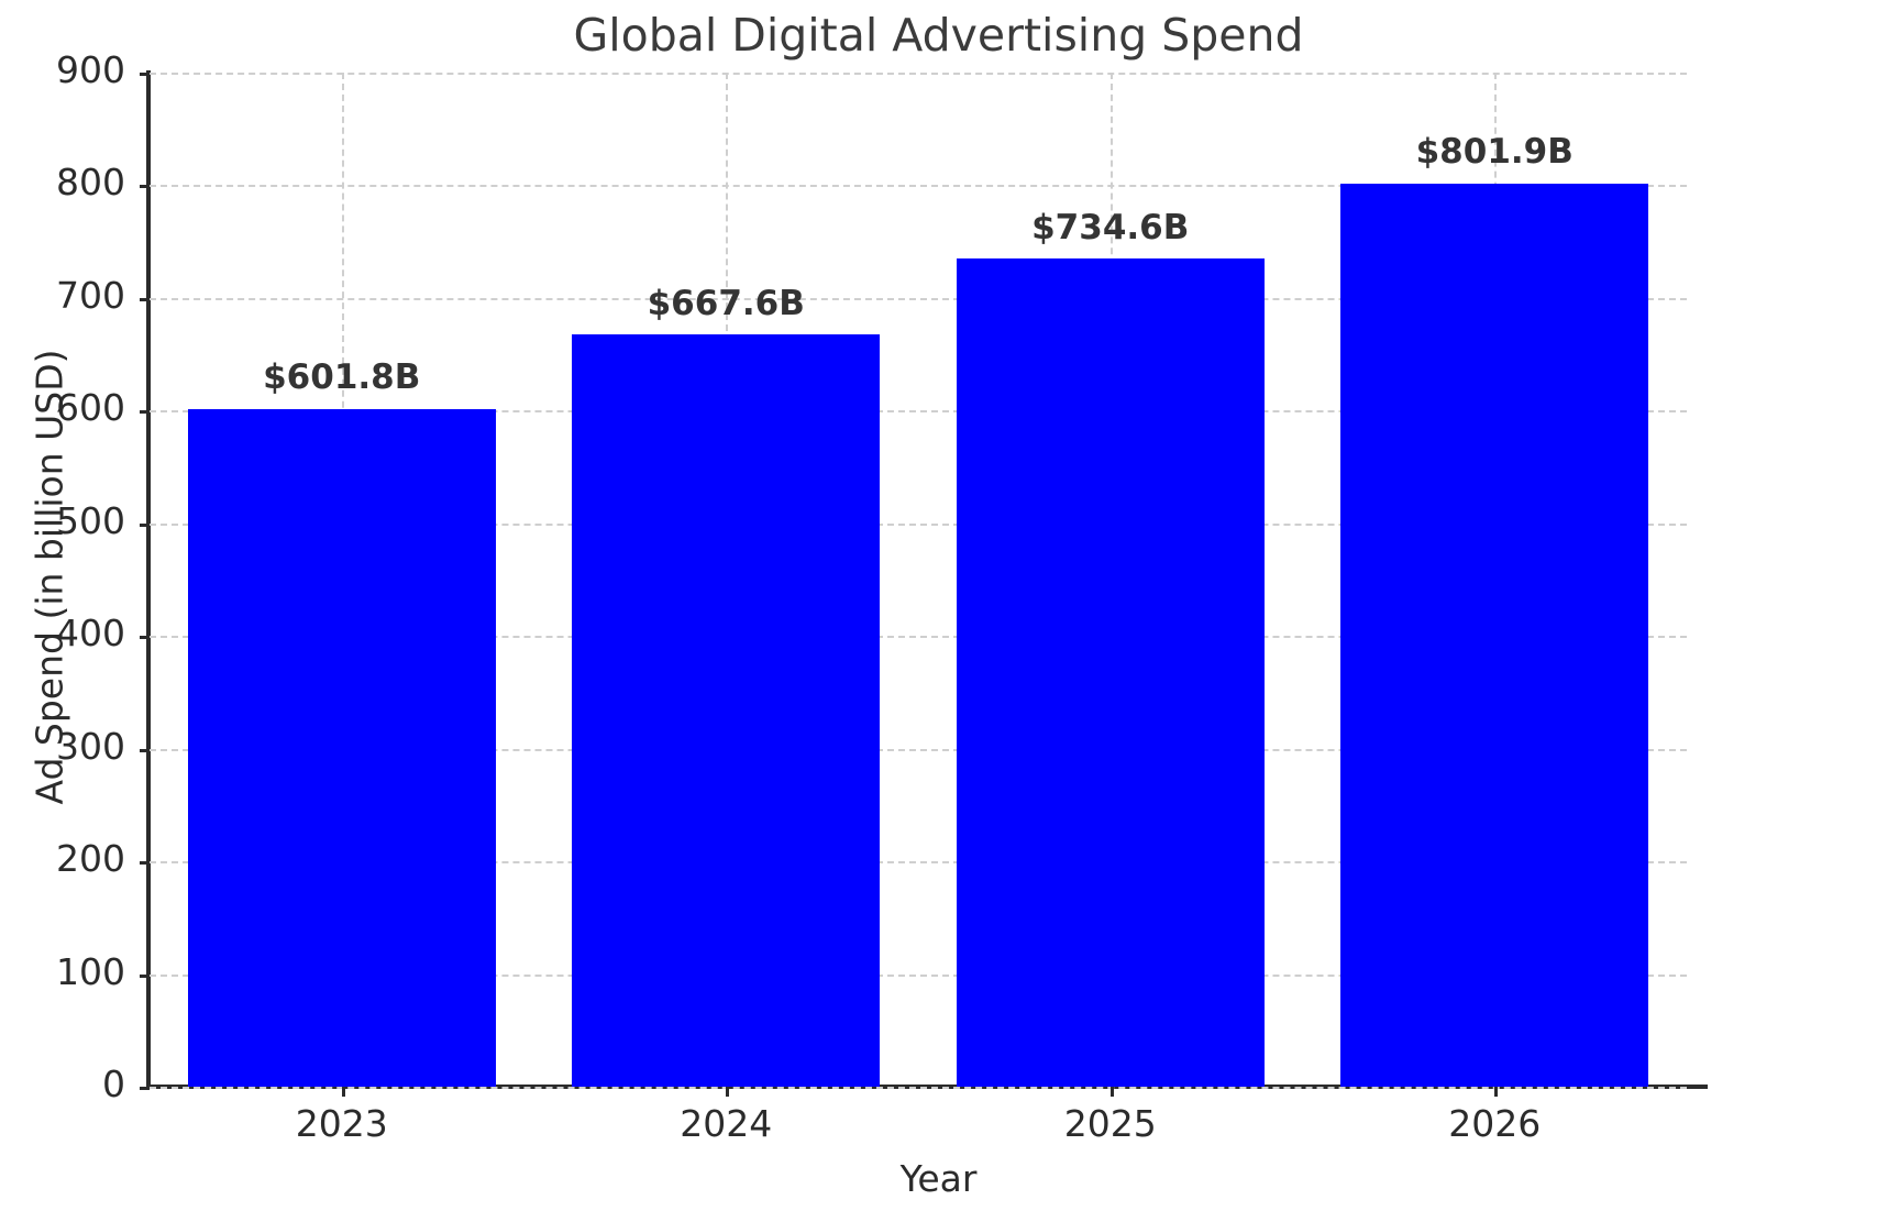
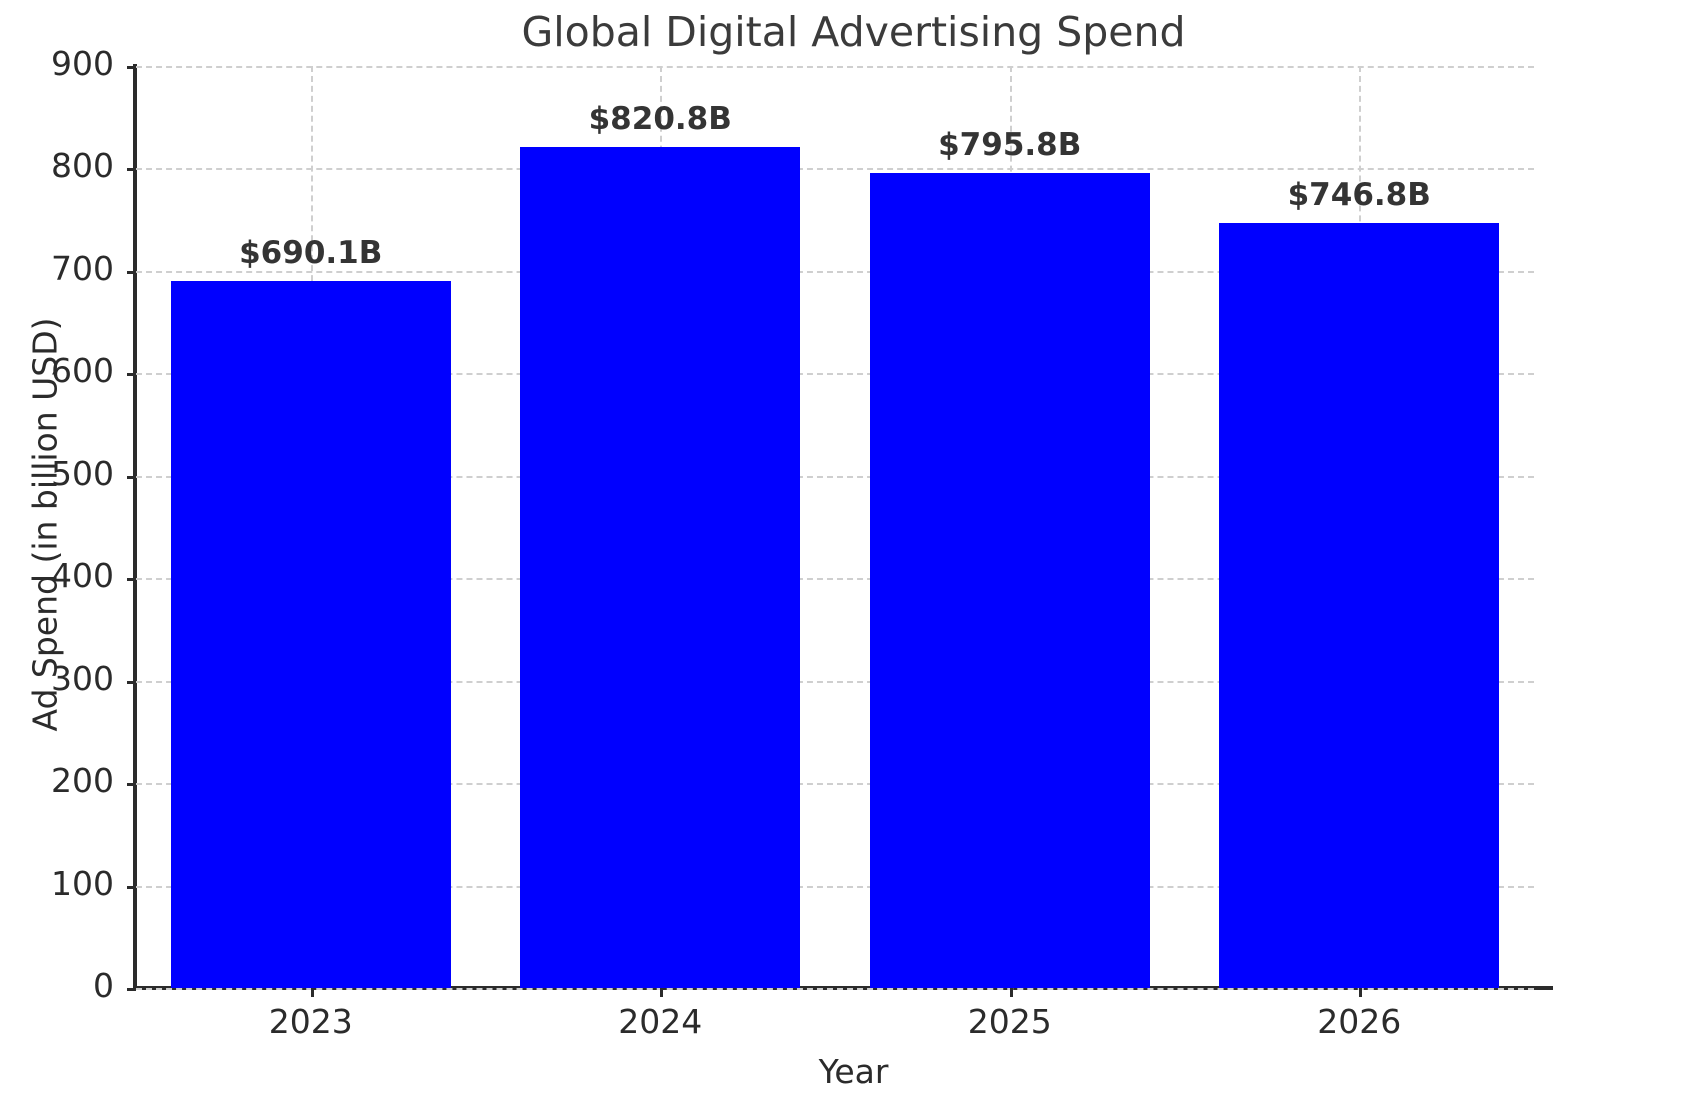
2023: $601.8B -> $690.1B
2024: $667.6B -> $820.8B
2025: $734.6B -> $795.8B
2026: $801.9B -> $746.8B
